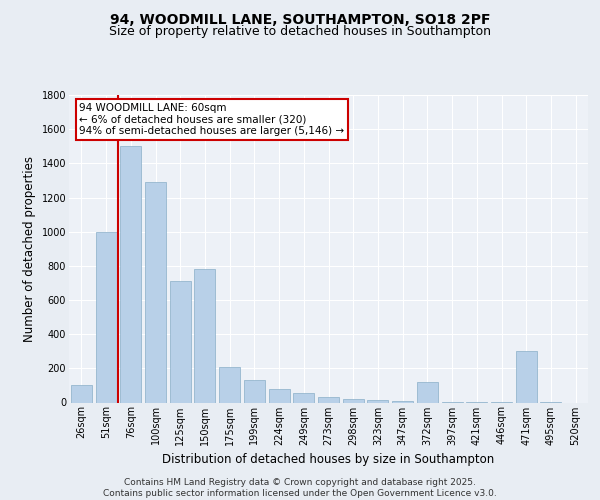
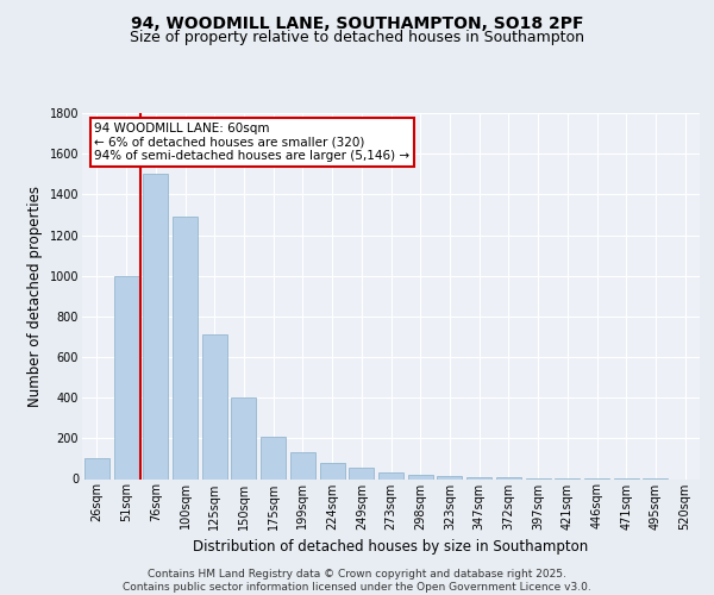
150sqm: 780 -> 400
372sqm: 120 -> 10
471sqm: 300 -> 0
